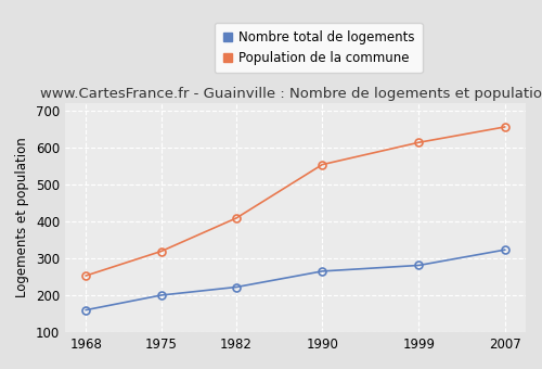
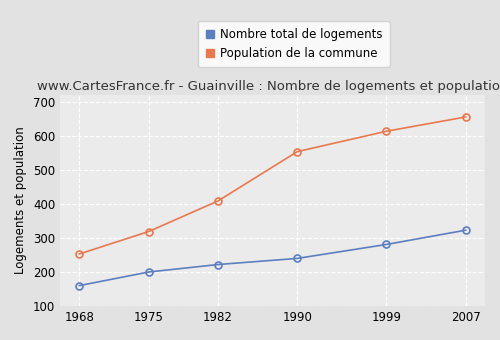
Nombre total de logements/1990: 265 -> 240
